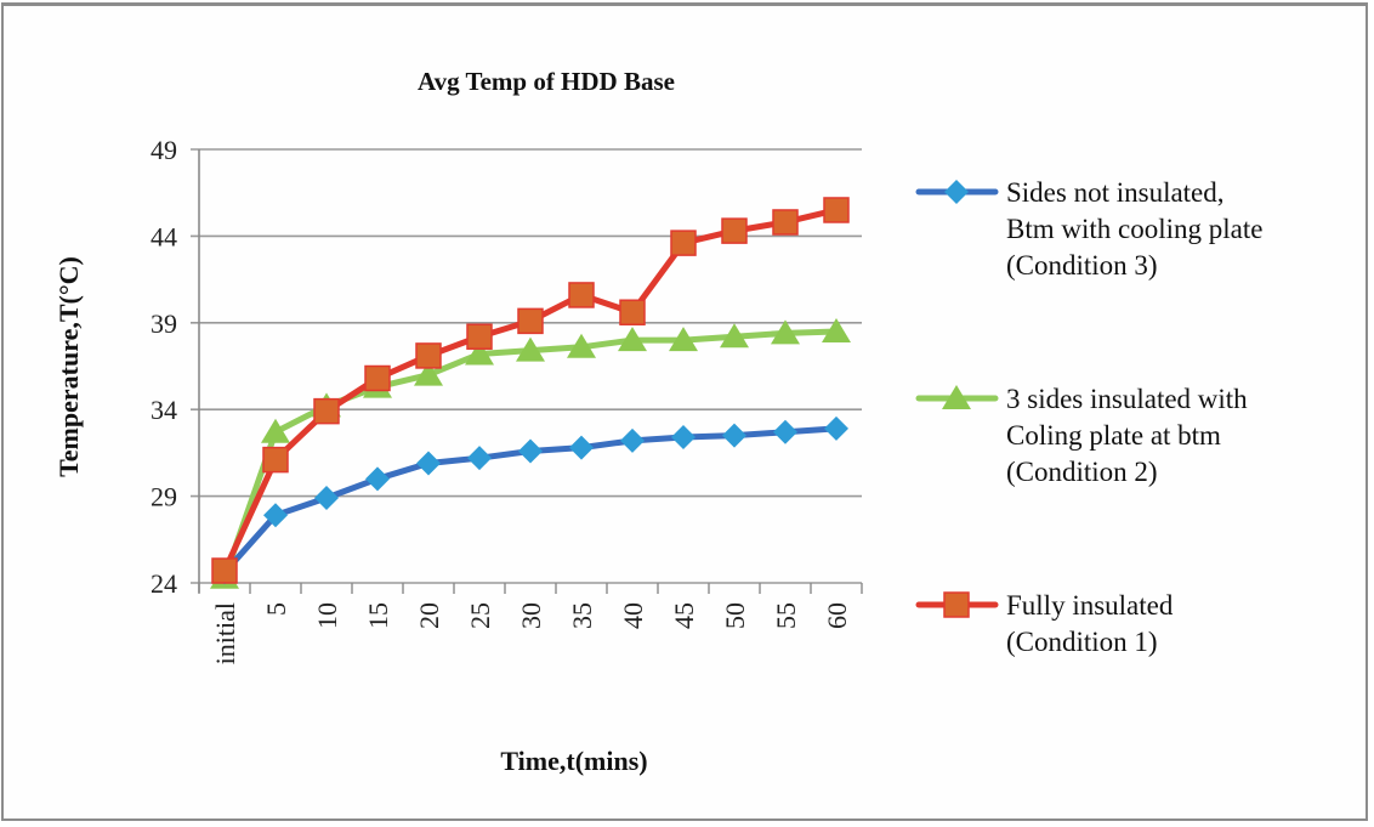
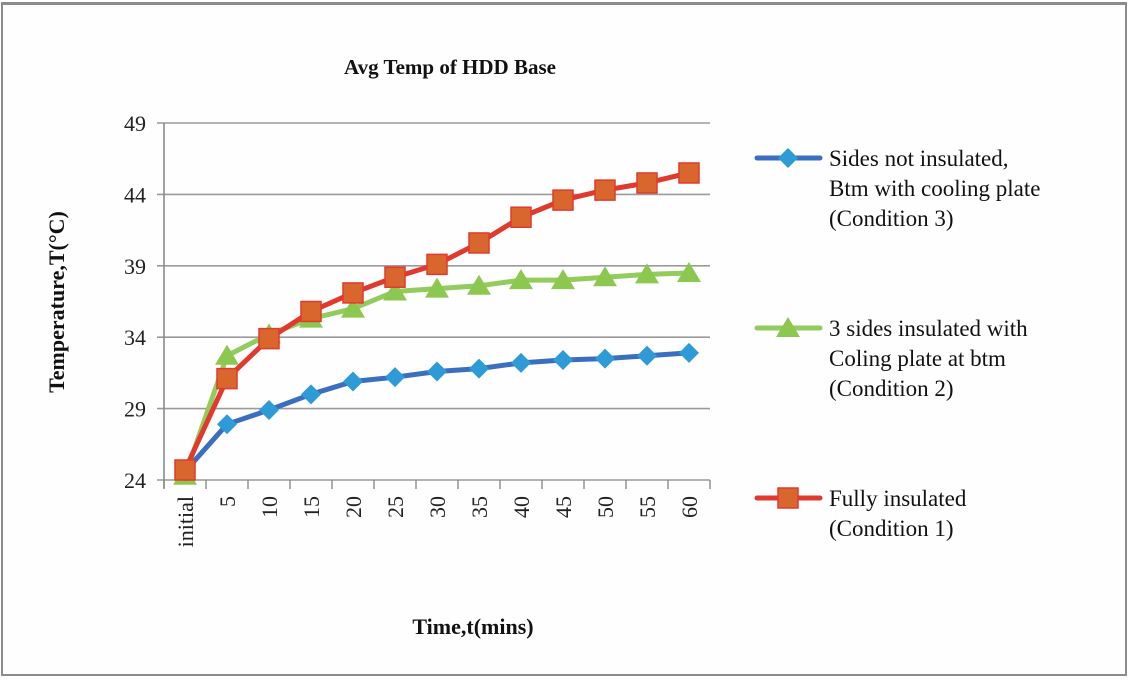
Fully insulated (Condition 1)/40: 39.6 -> 42.4
